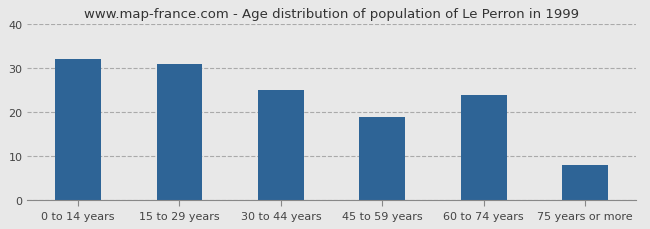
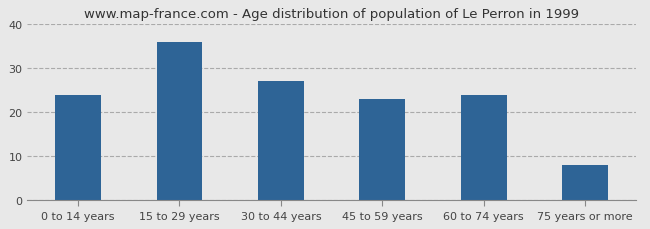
0 to 14 years: 32 -> 24
15 to 29 years: 31 -> 36
30 to 44 years: 25 -> 27
45 to 59 years: 19 -> 23
